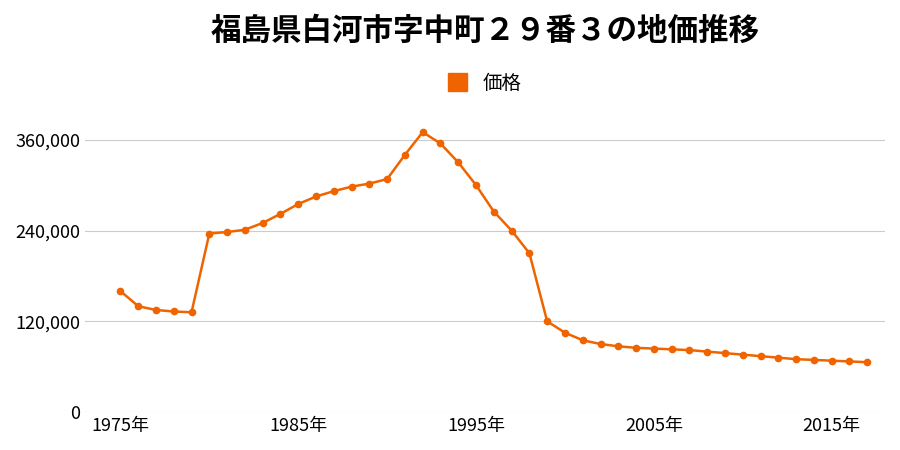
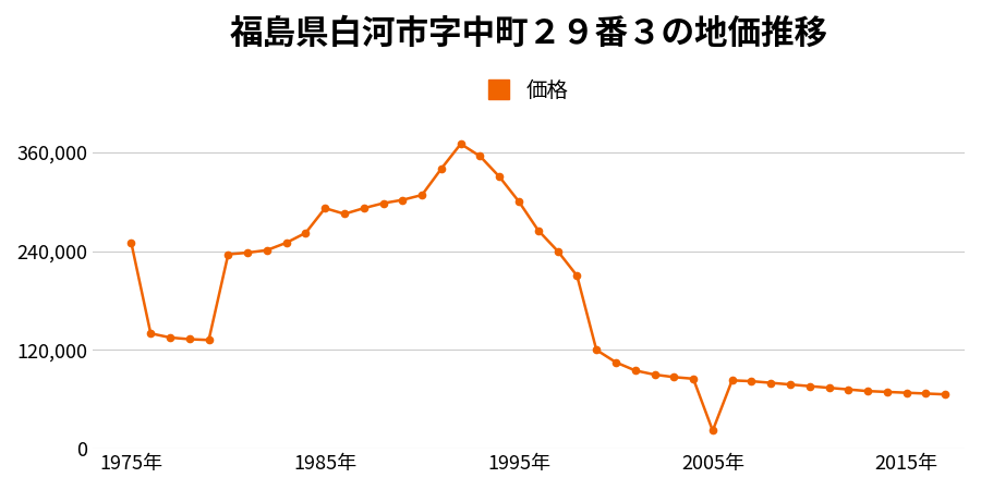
1975年: 160,000 -> 250,000
1985年: 275,000 -> 292,000
2005年: 84,000 -> 22,000
